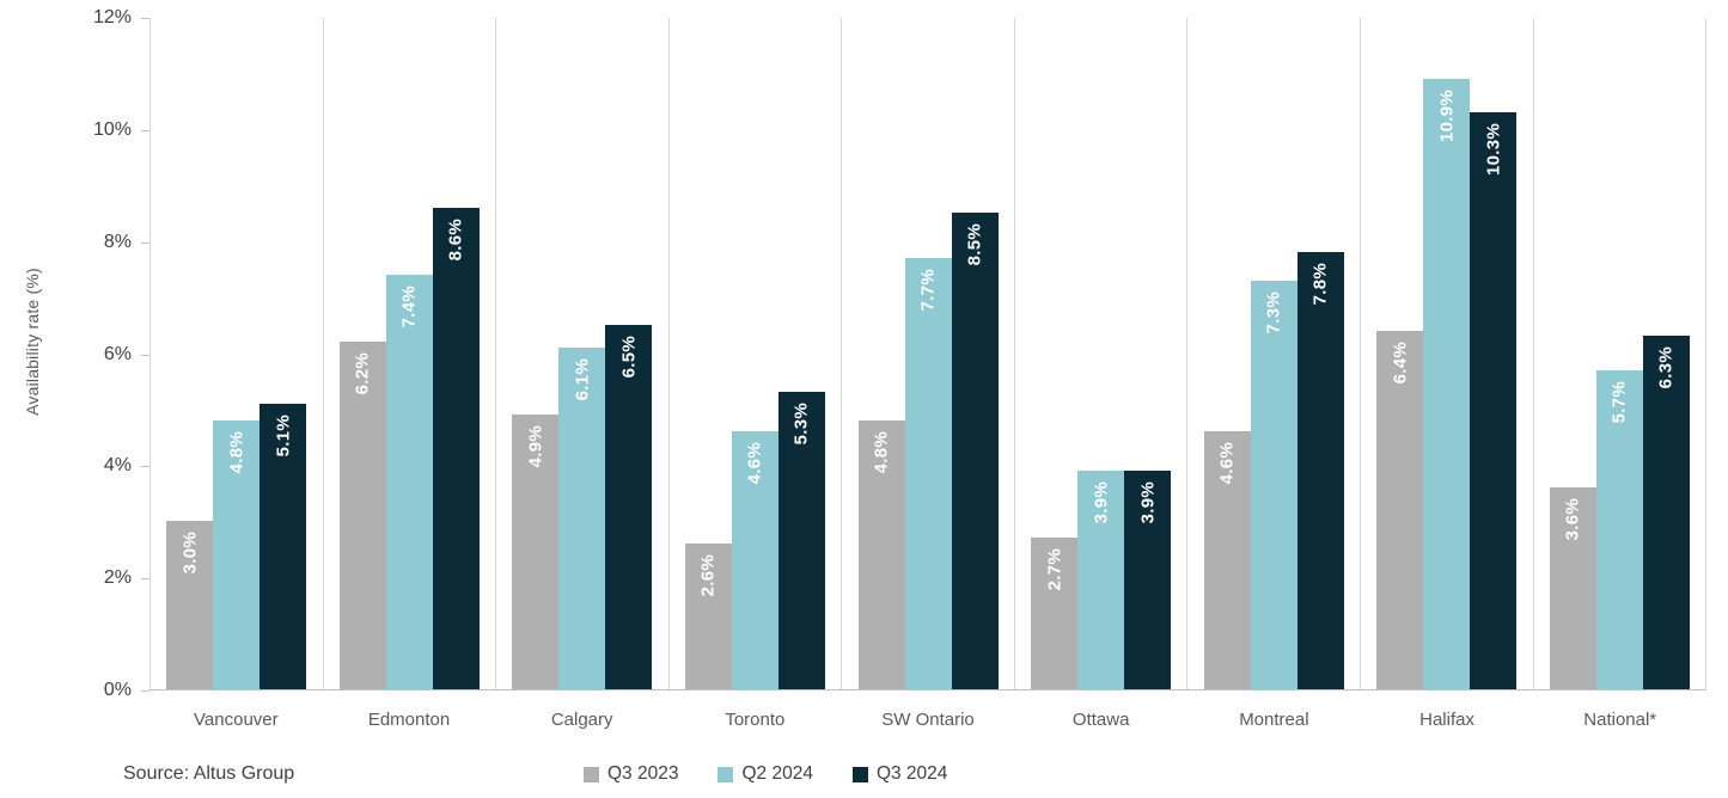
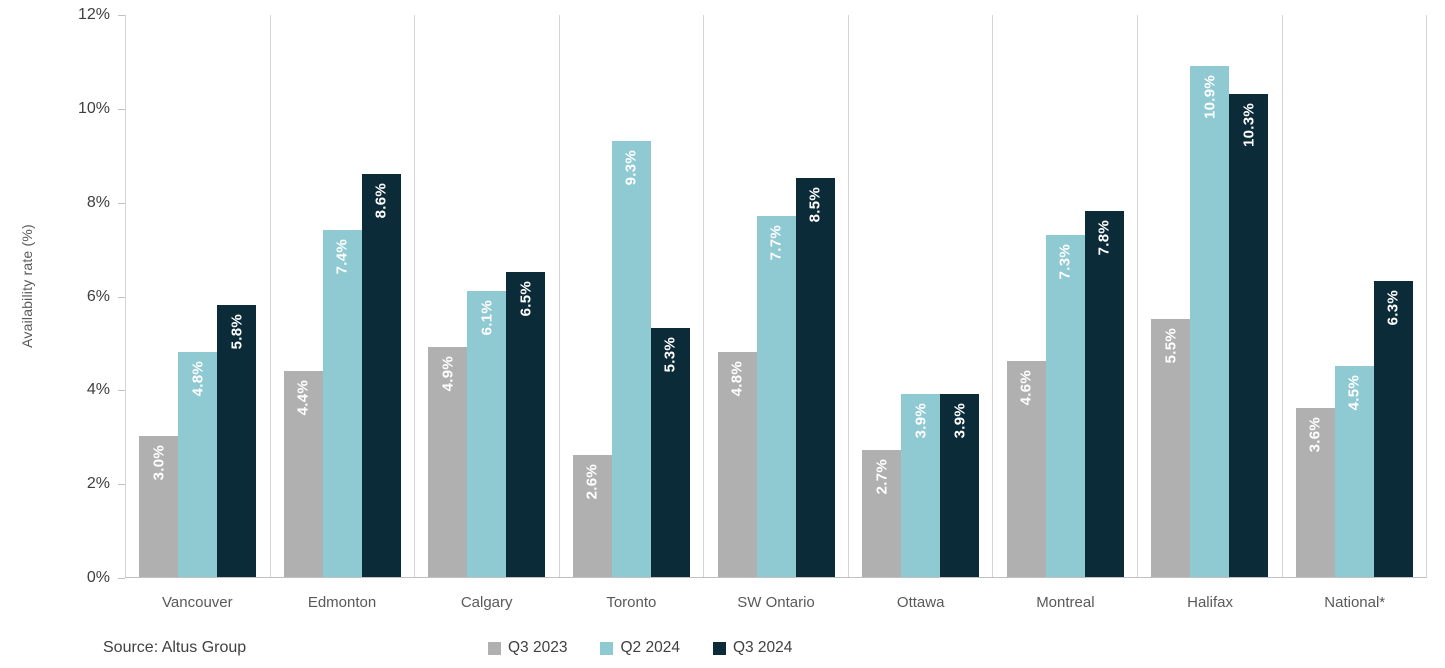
Q3 2024/Vancouver: 5.1% -> 5.8%
Q3 2023/Edmonton: 6.2% -> 4.4%
Q2 2024/Toronto: 4.6% -> 9.3%
Q3 2023/Halifax: 6.4% -> 5.5%
Q2 2024/National*: 5.7% -> 4.5%
